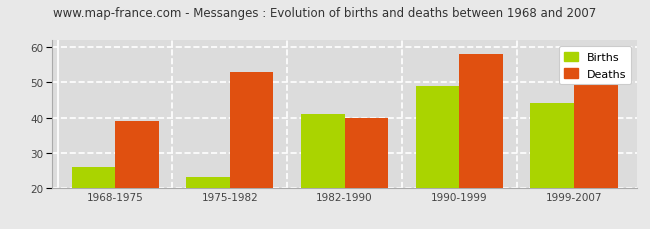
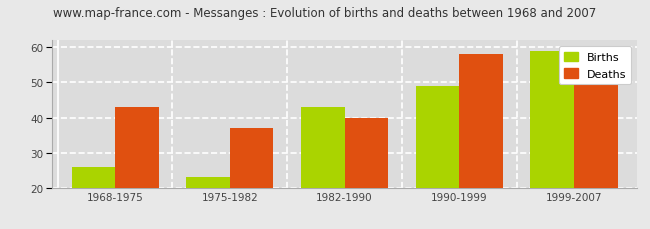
Deaths/1968-1975: 39 -> 43
Deaths/1975-1982: 53 -> 37
Births/1982-1990: 41 -> 43
Births/1999-2007: 44 -> 59
